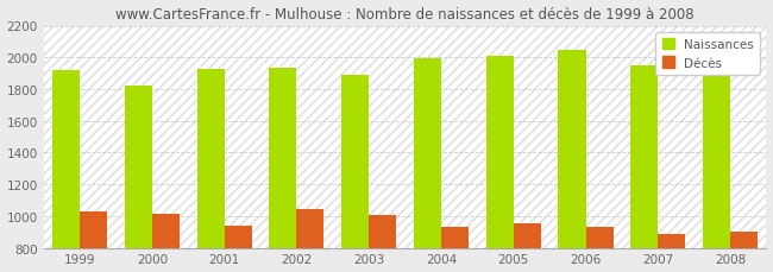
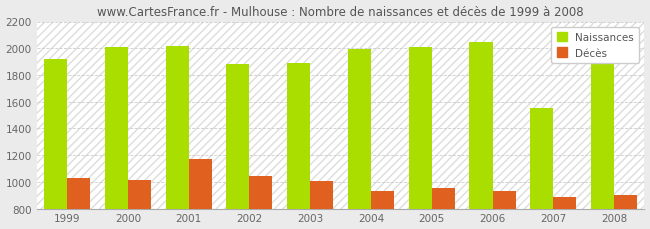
Naissances/2000: 1820 -> 2010
Naissances/2001: 1930 -> 2020
Décès/2001: 940 -> 1170
Naissances/2002: 1940 -> 1880
Naissances/2007: 1950 -> 1550
